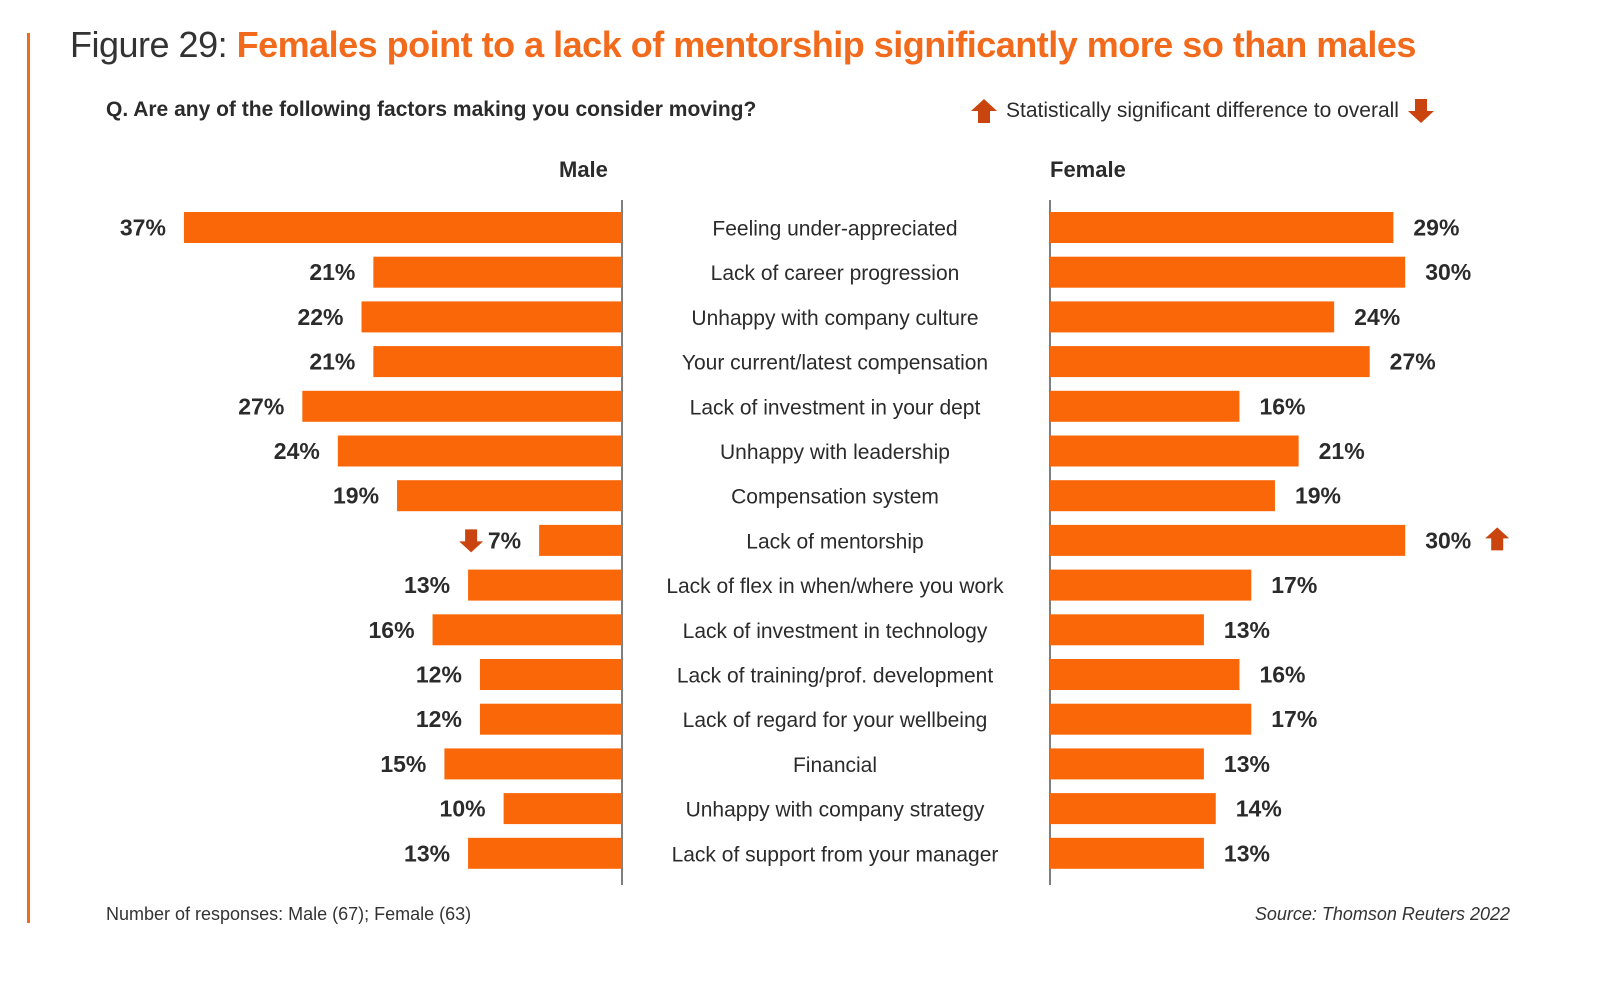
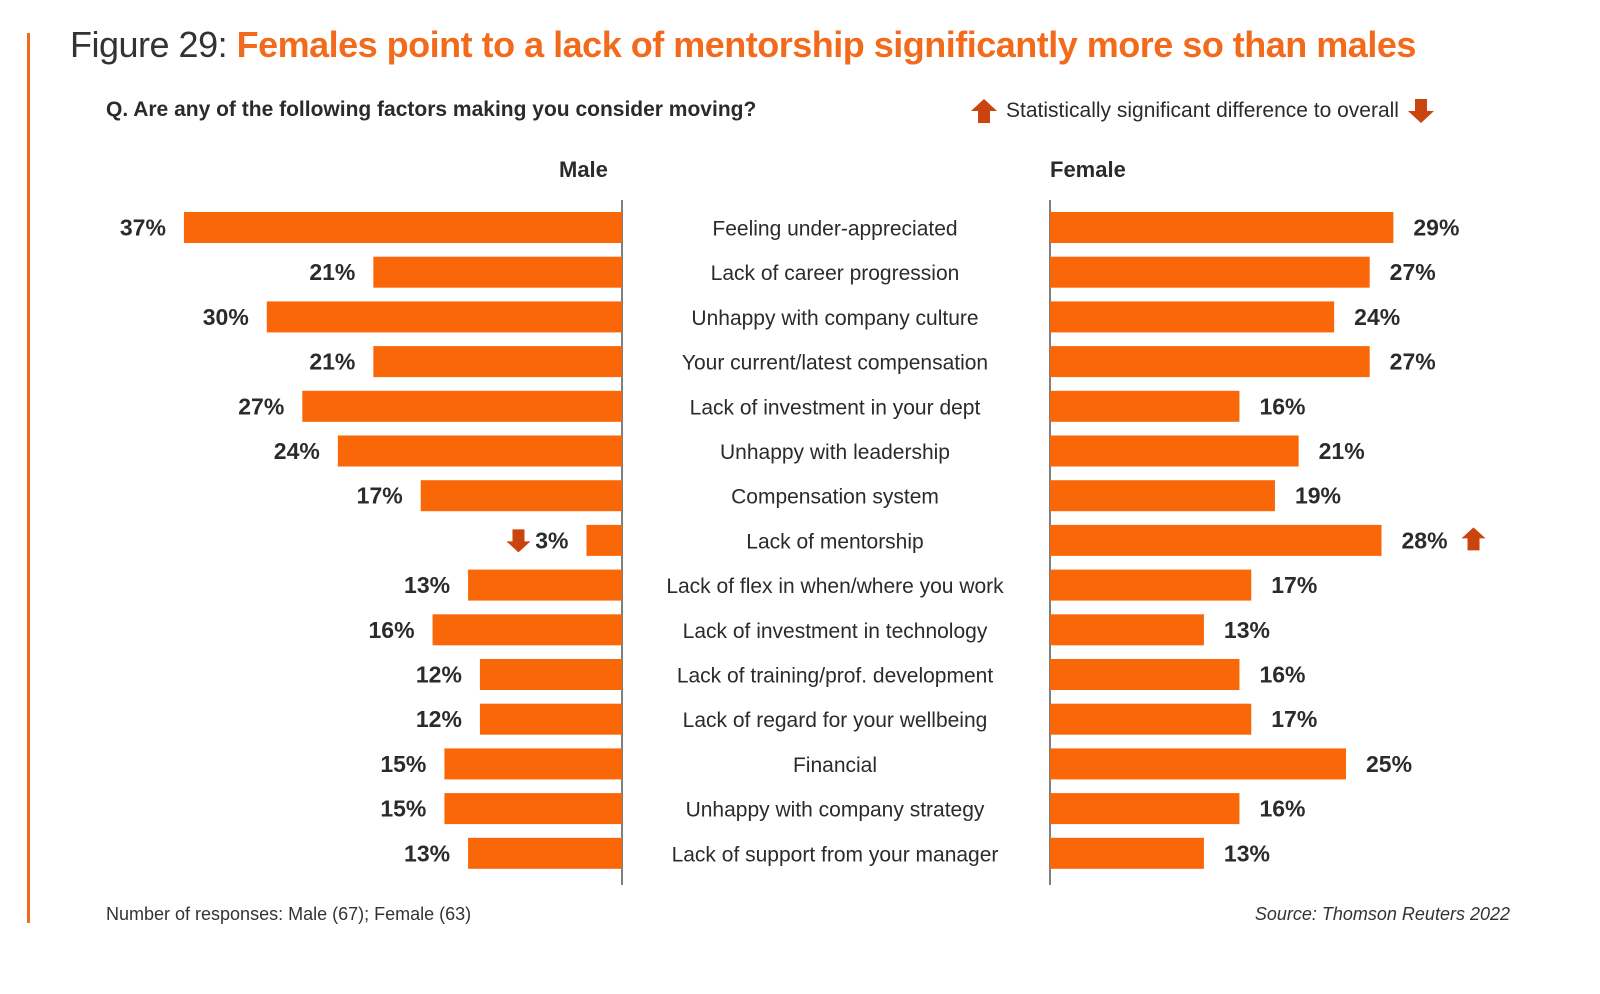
Female/Lack of career progression: 30% -> 27%
Male/Unhappy with company culture: 22% -> 30%
Male/Compensation system: 19% -> 17%
Male/Lack of mentorship: 7% -> 3%
Female/Lack of mentorship: 30% -> 28%
Female/Financial: 13% -> 25%
Male/Unhappy with company strategy: 10% -> 15%
Female/Unhappy with company strategy: 14% -> 16%
